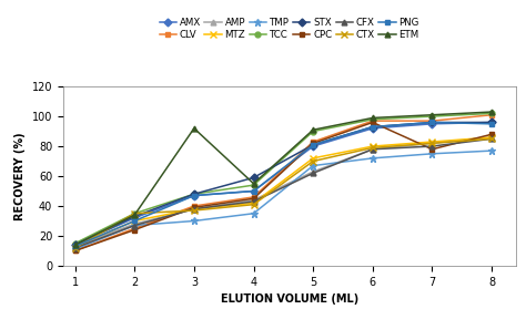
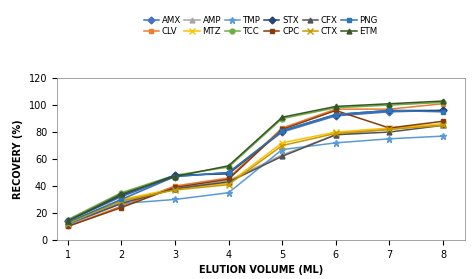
CTX/2: 35 -> 29
ETM/3: 92 -> 47
STX/4: 59 -> 49
CPC/7: 78 -> 83
